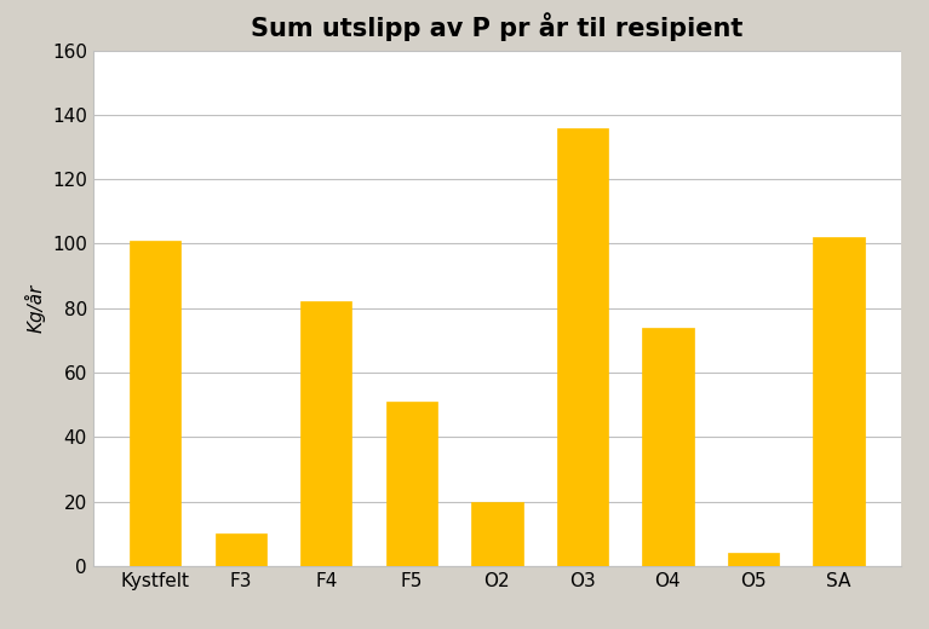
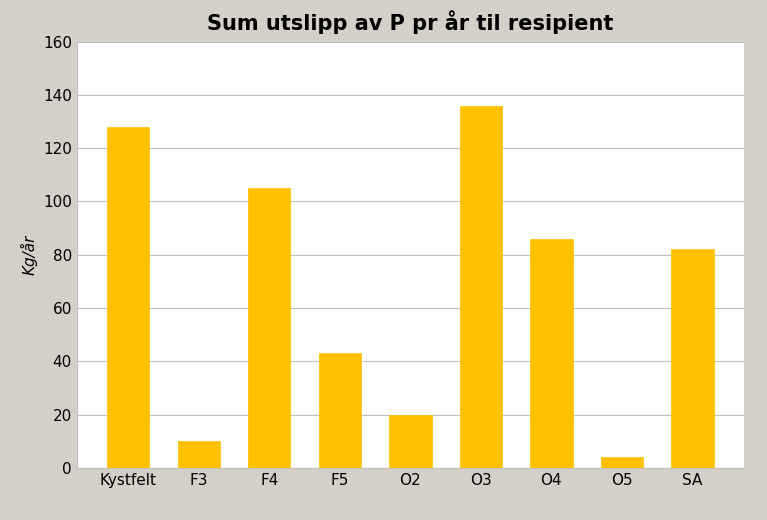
Kystfelt: 101 -> 128
F4: 82 -> 105
F5: 51 -> 43
O4: 74 -> 86
SA: 102 -> 82
